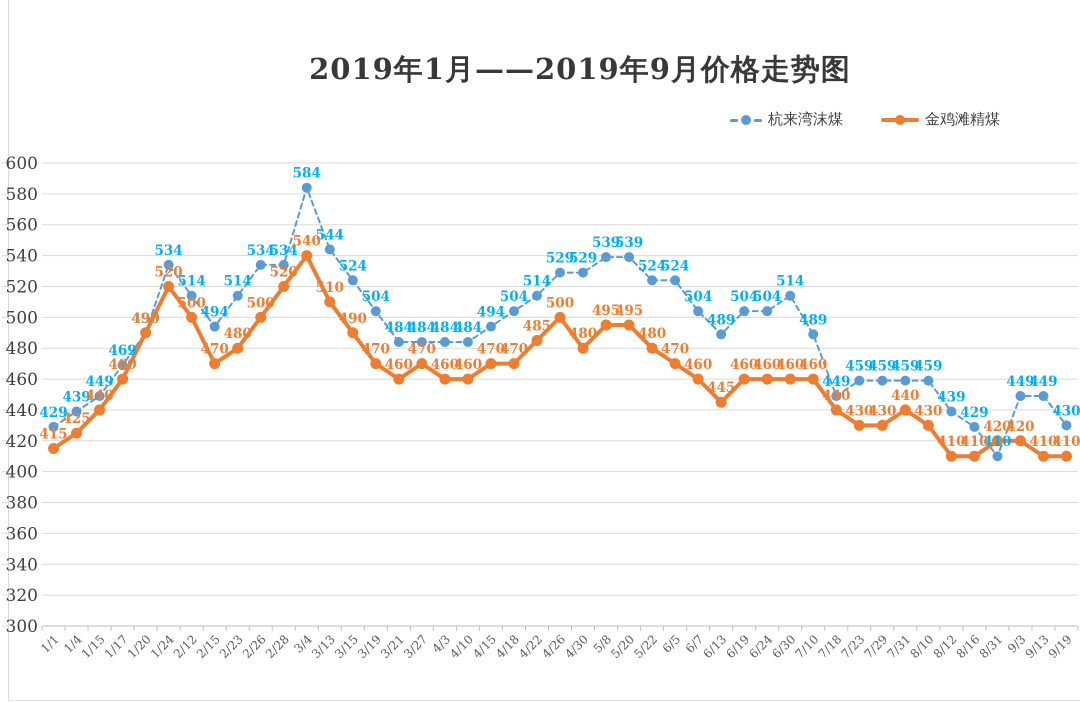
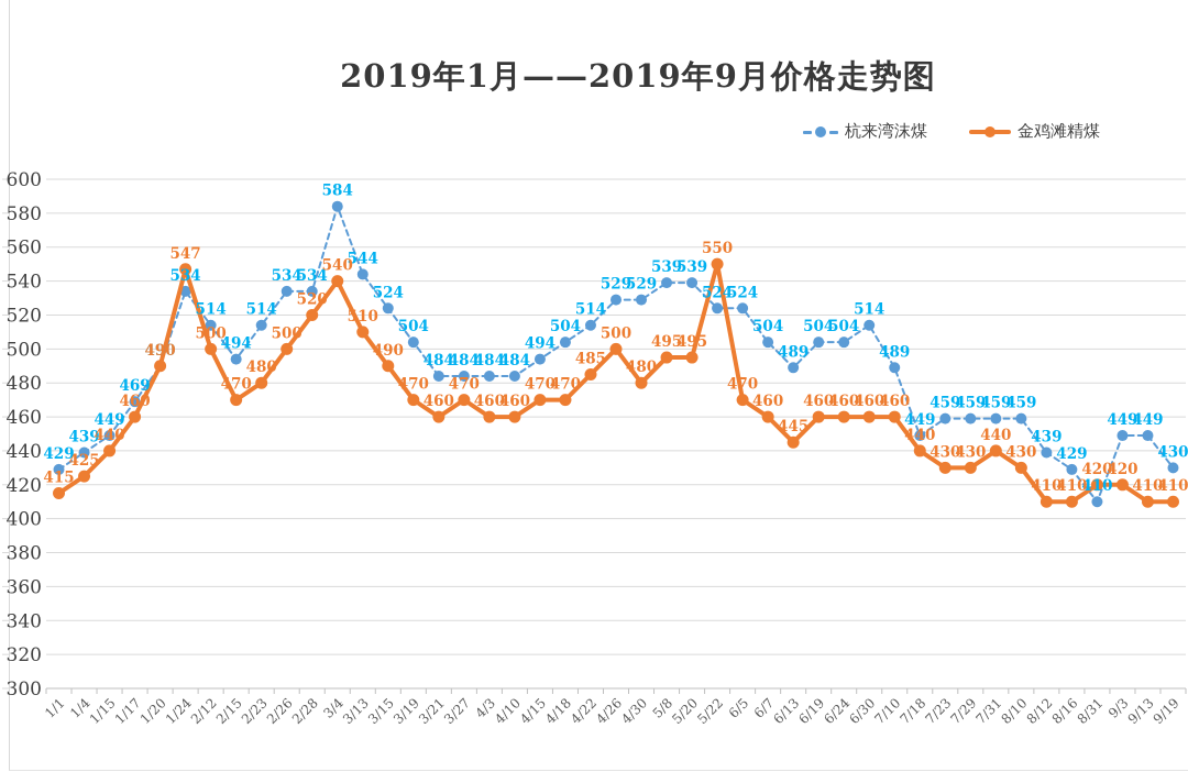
金鸡滩精煤/1/24: 520 -> 547
金鸡滩精煤/5/22: 480 -> 550
